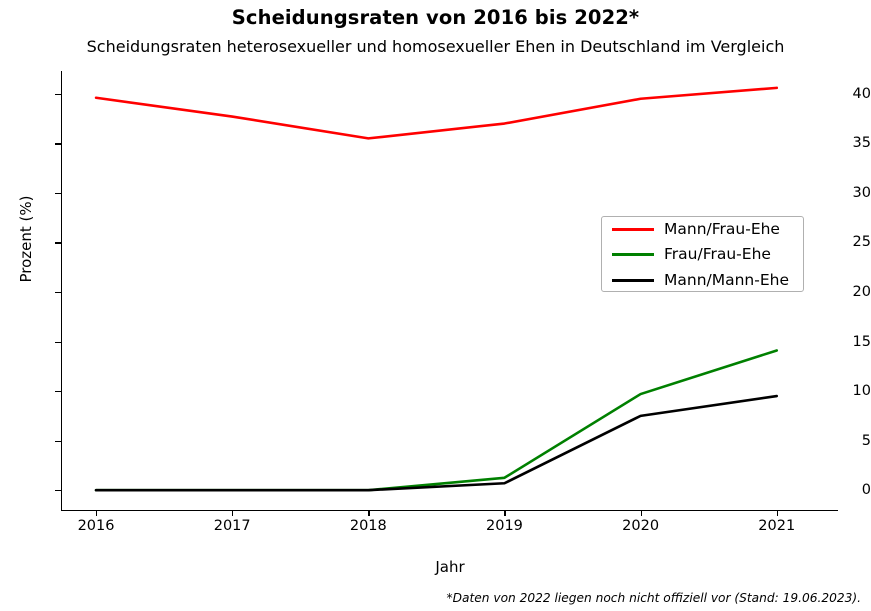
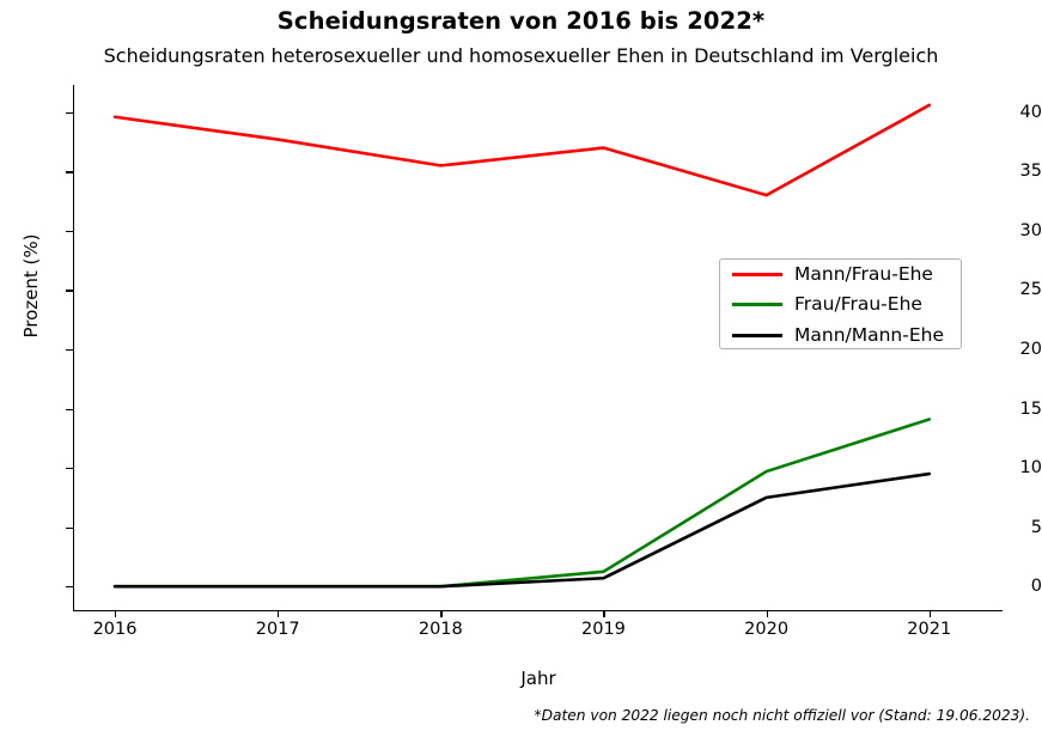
Mann/Frau-Ehe/2020: 40 -> 33
